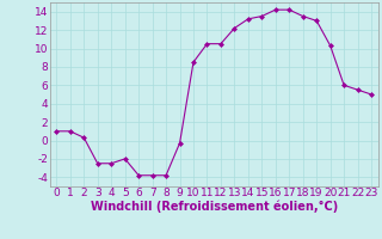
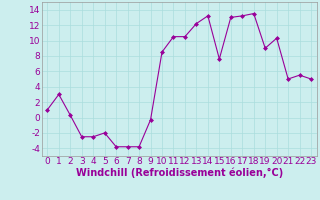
1: 1.0 -> 3.0
15: 13.5 -> 7.6
16: 14.2 -> 13.0
17: 14.2 -> 13.2
19: 13.0 -> 9.0
21: 6.0 -> 5.0
